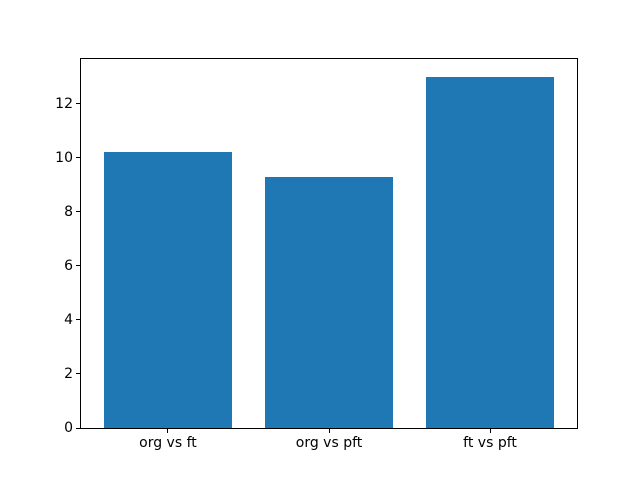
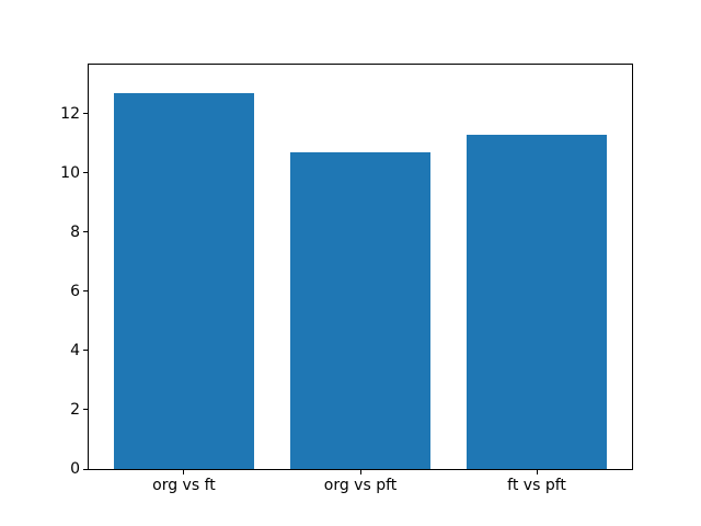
org vs ft: 10.2 -> 12.7
org vs pft: 9.3 -> 10.7
ft vs pft: 13.0 -> 11.3
